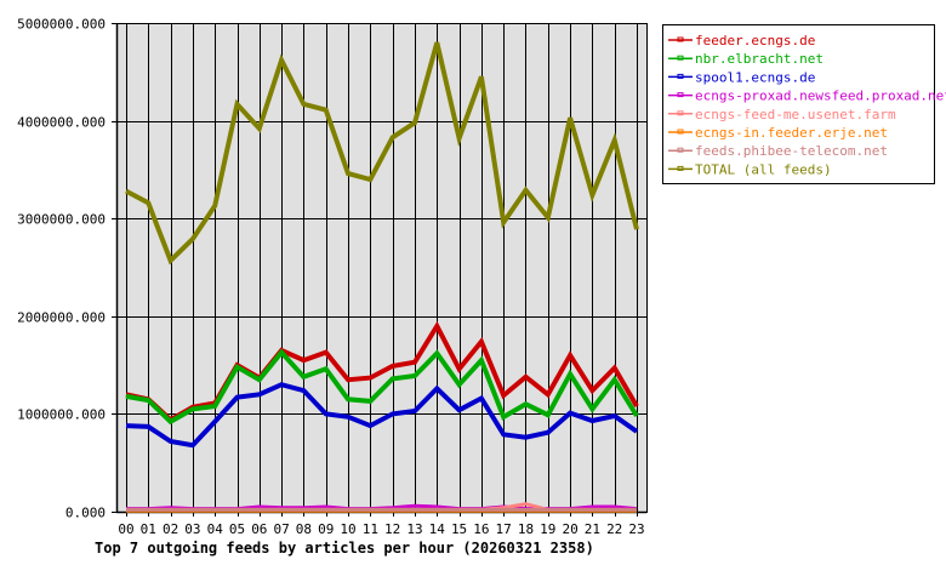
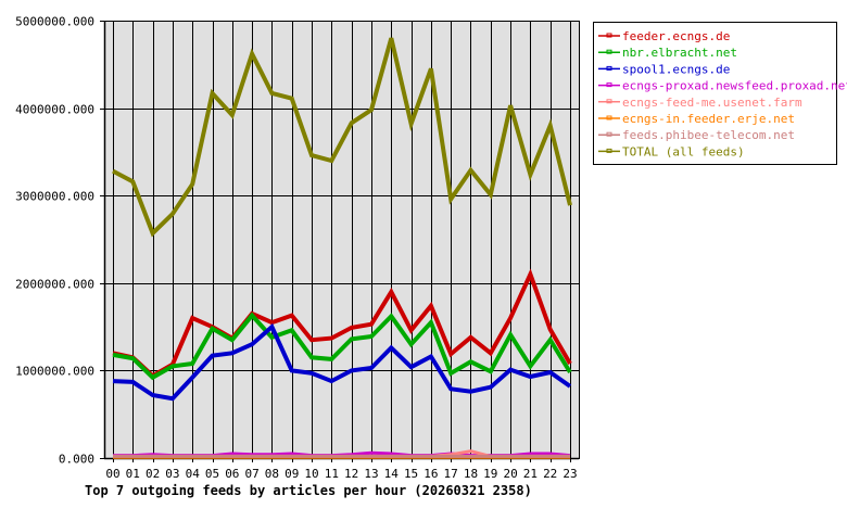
feeder.ecngs.de/04: 1100000 -> 1600000
spool1.ecngs.de/08: 1200000 -> 1500000
feeder.ecngs.de/21: 1200000 -> 2100000
